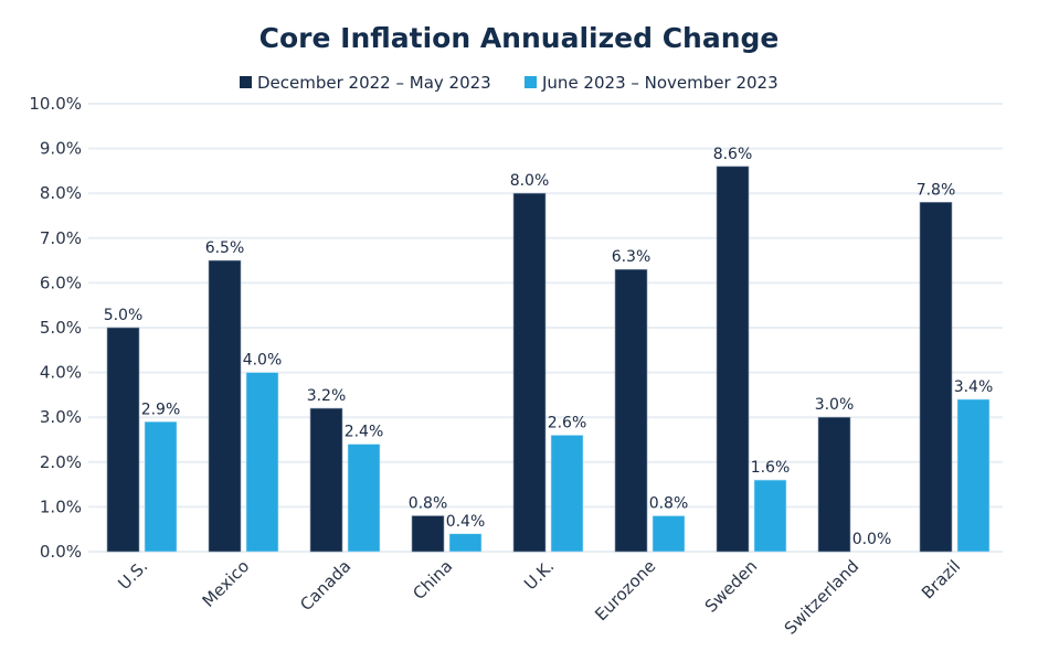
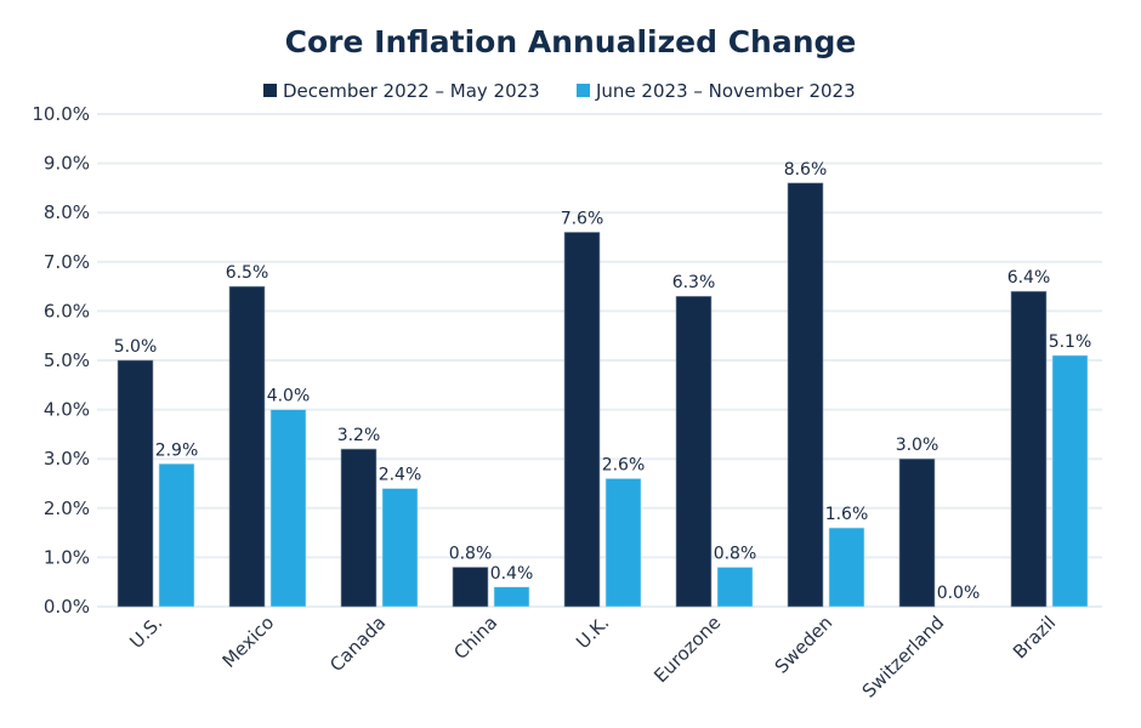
December 2022 – May 2023/U.K.: 8.0% -> 7.6%
December 2022 – May 2023/Brazil: 7.8% -> 6.4%
June 2023 – November 2023/Brazil: 3.4% -> 5.1%
